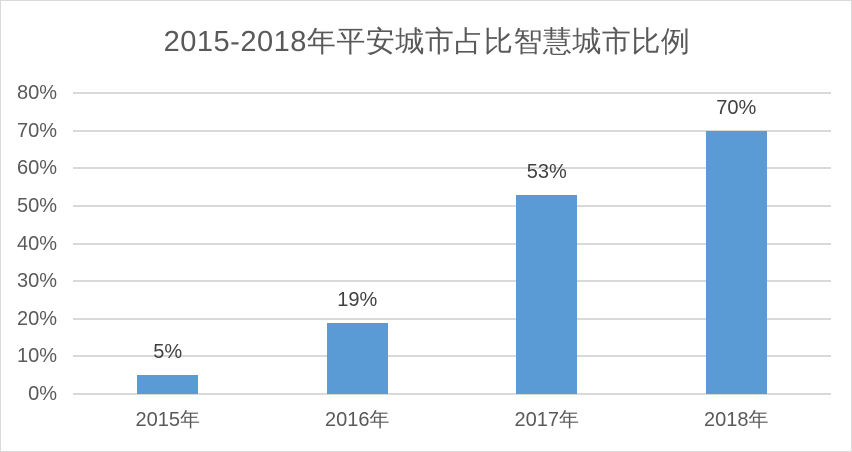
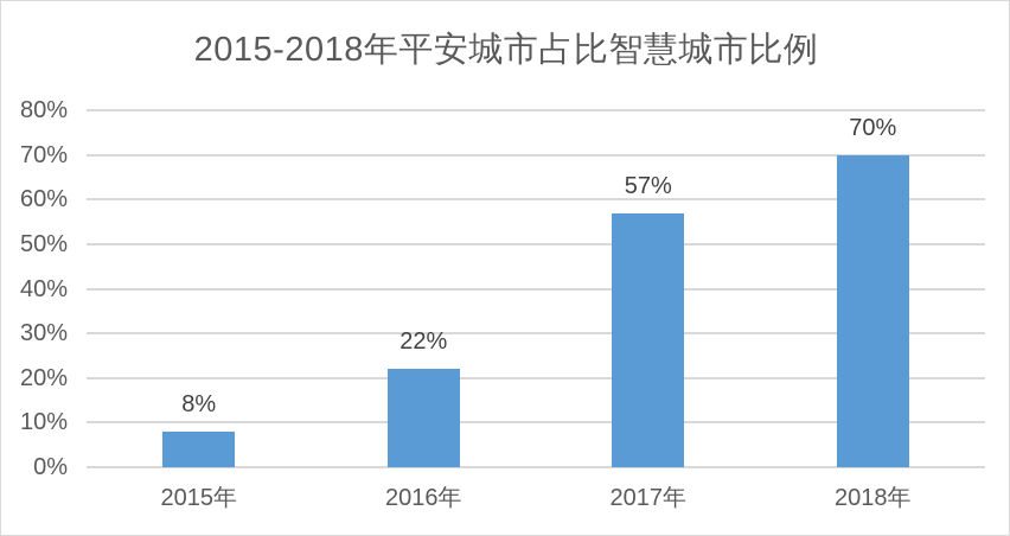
2015年: 5% -> 8%
2016年: 19% -> 22%
2017年: 53% -> 57%
